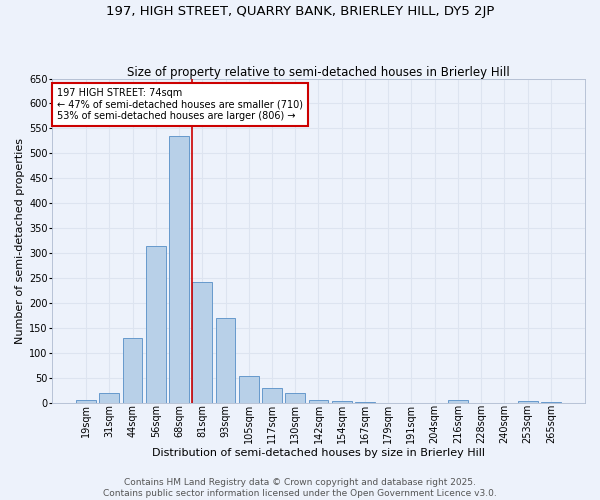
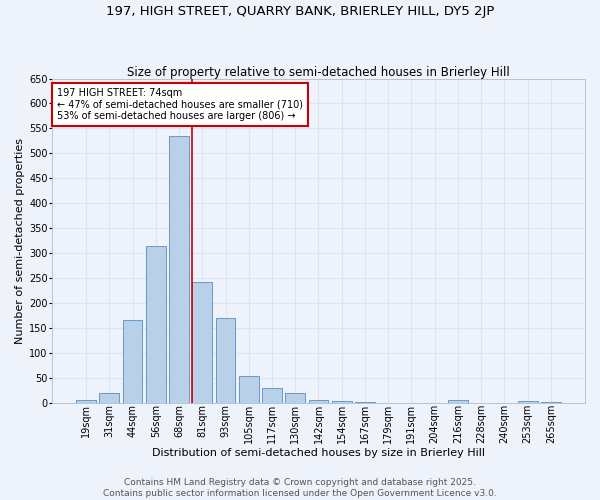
44sqm: 130 -> 165
